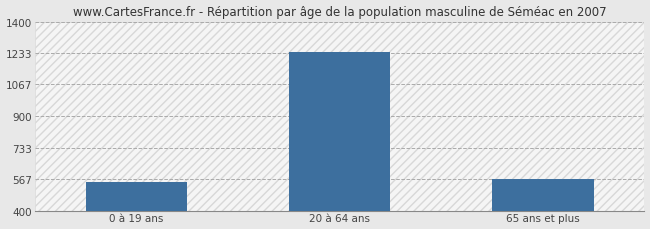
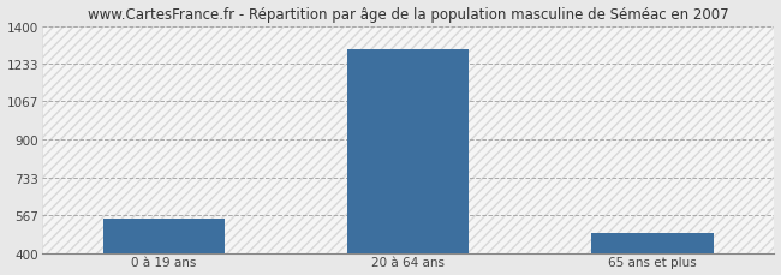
20 à 64 ans: 1240 -> 1300
65 ans et plus: 570 -> 490
